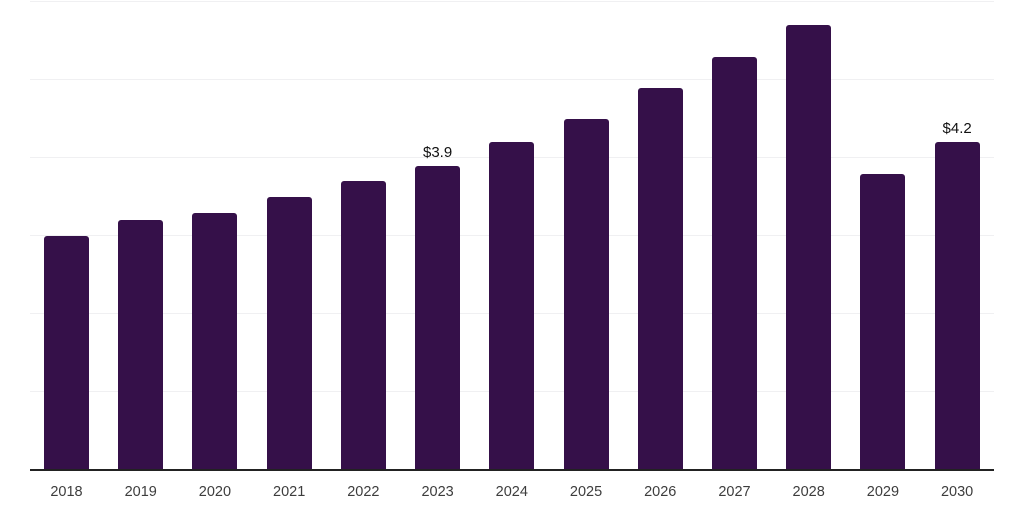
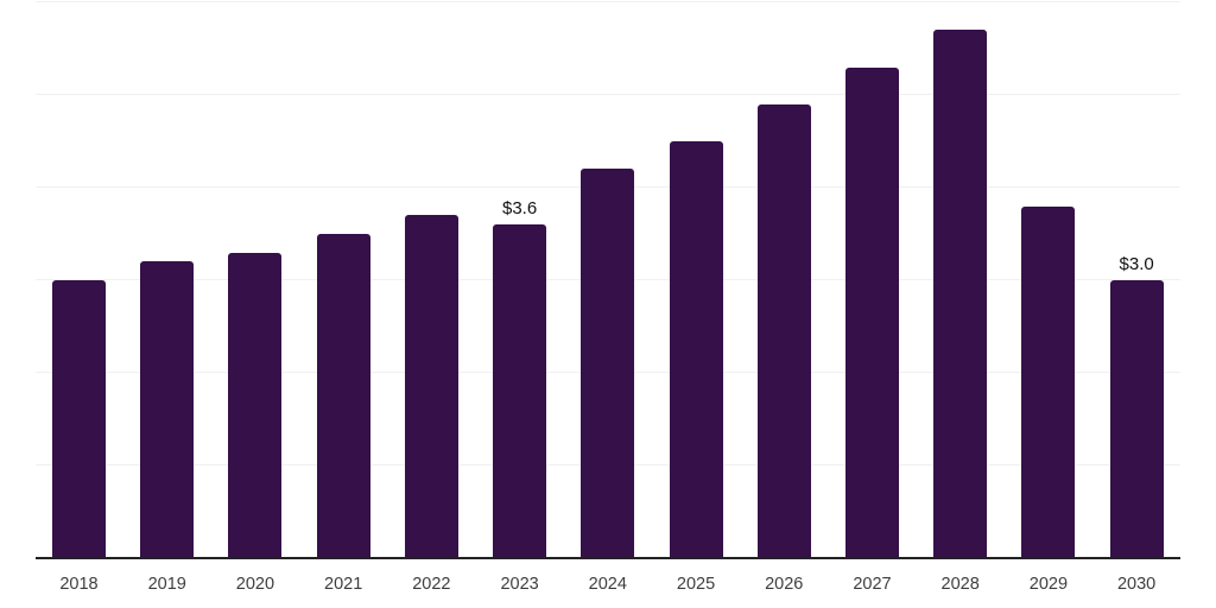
2023: $3.9 -> $3.6
2030: $4.2 -> $3.0
